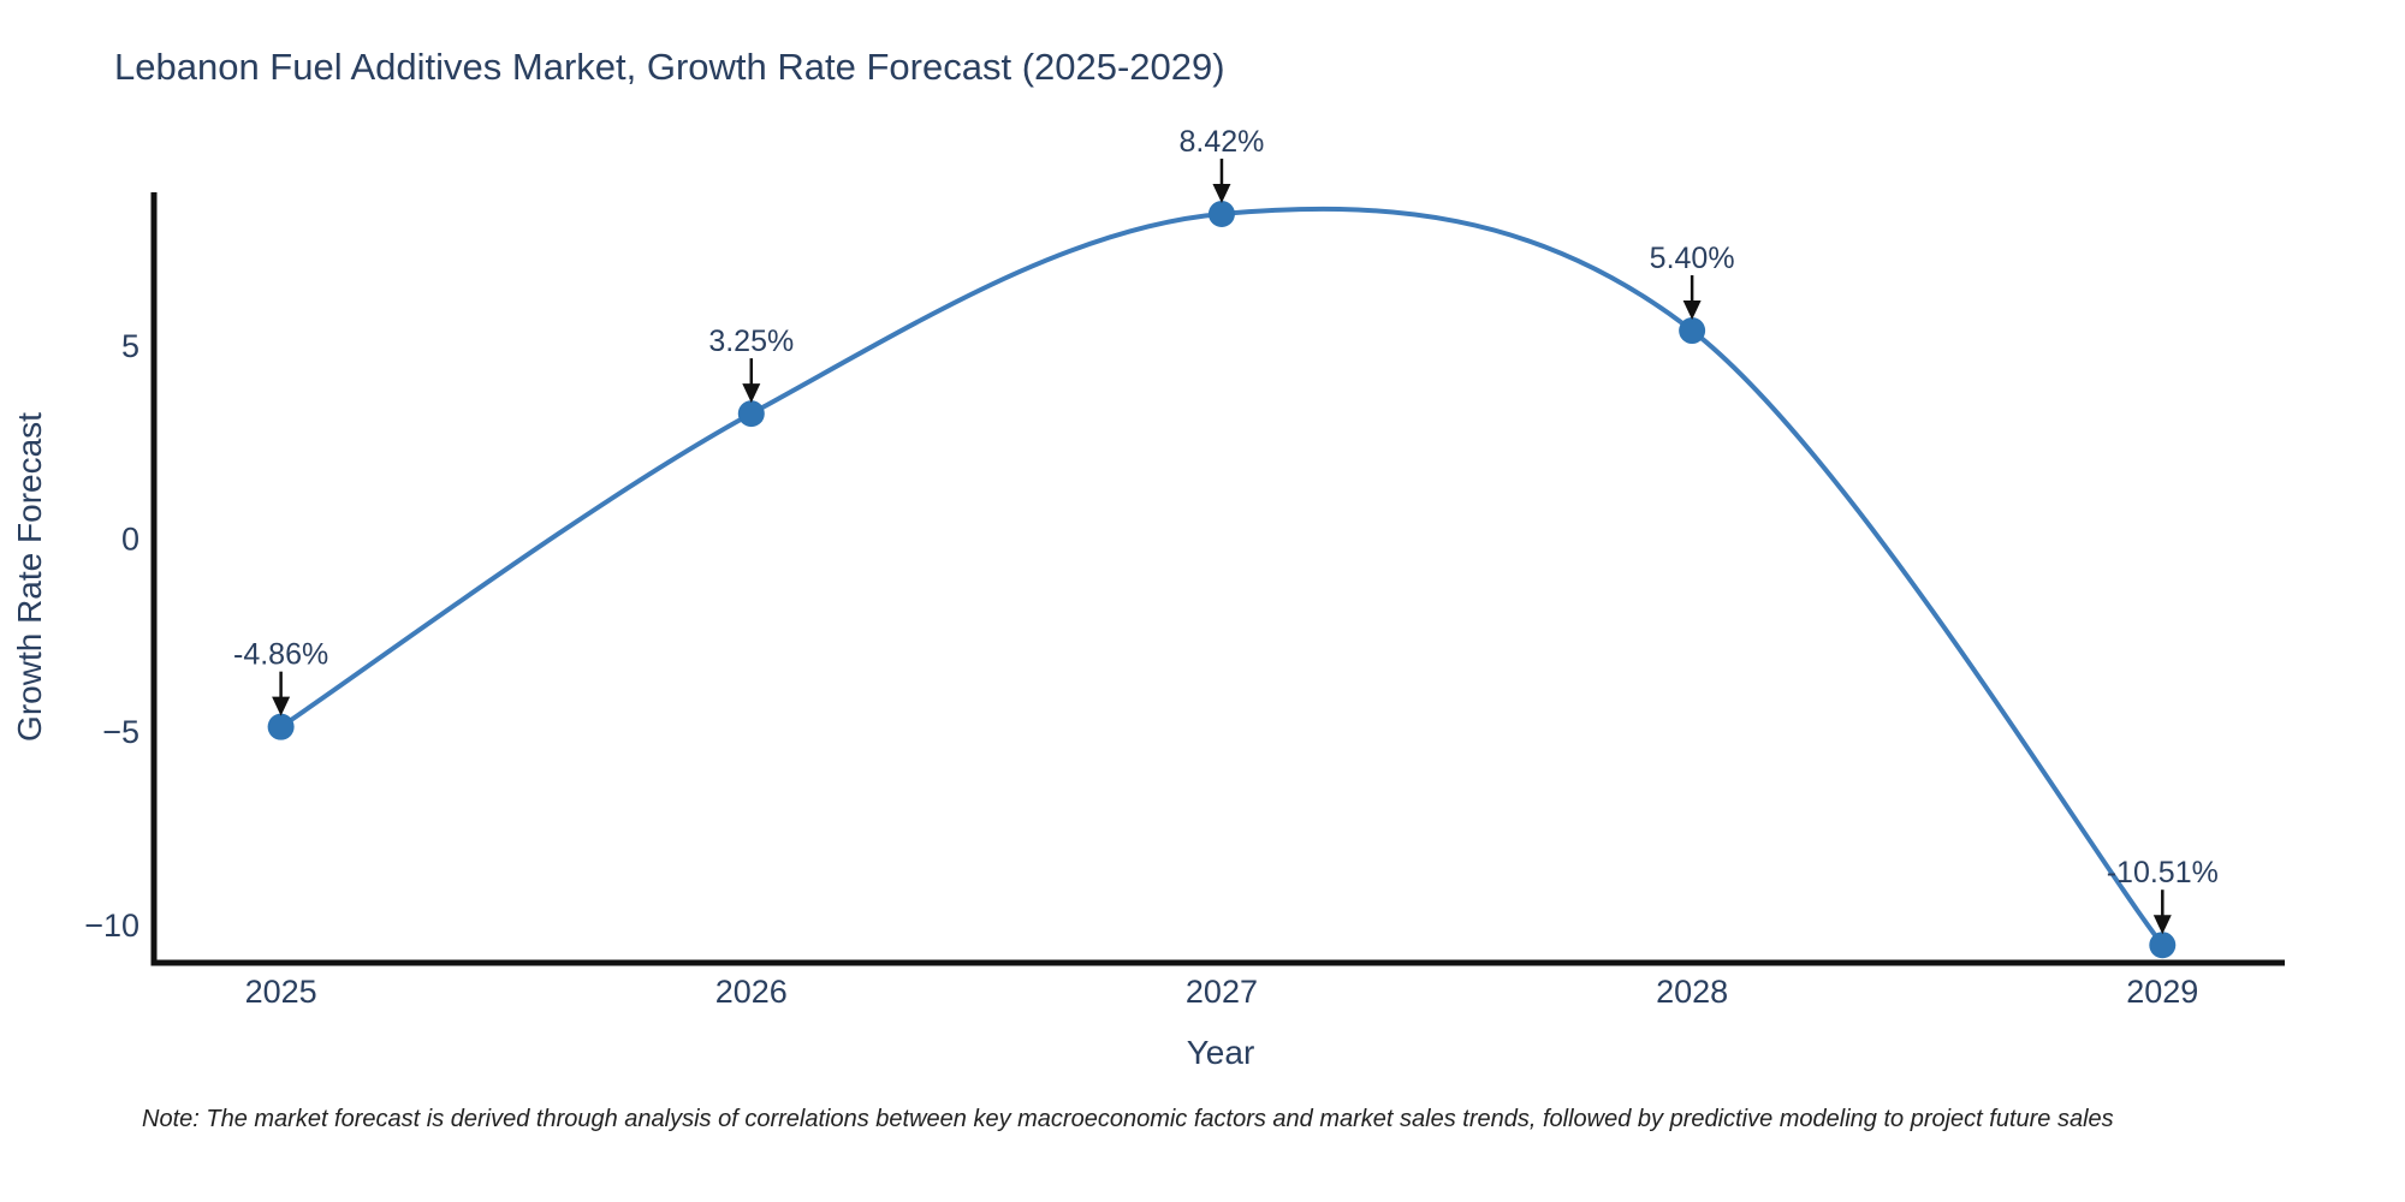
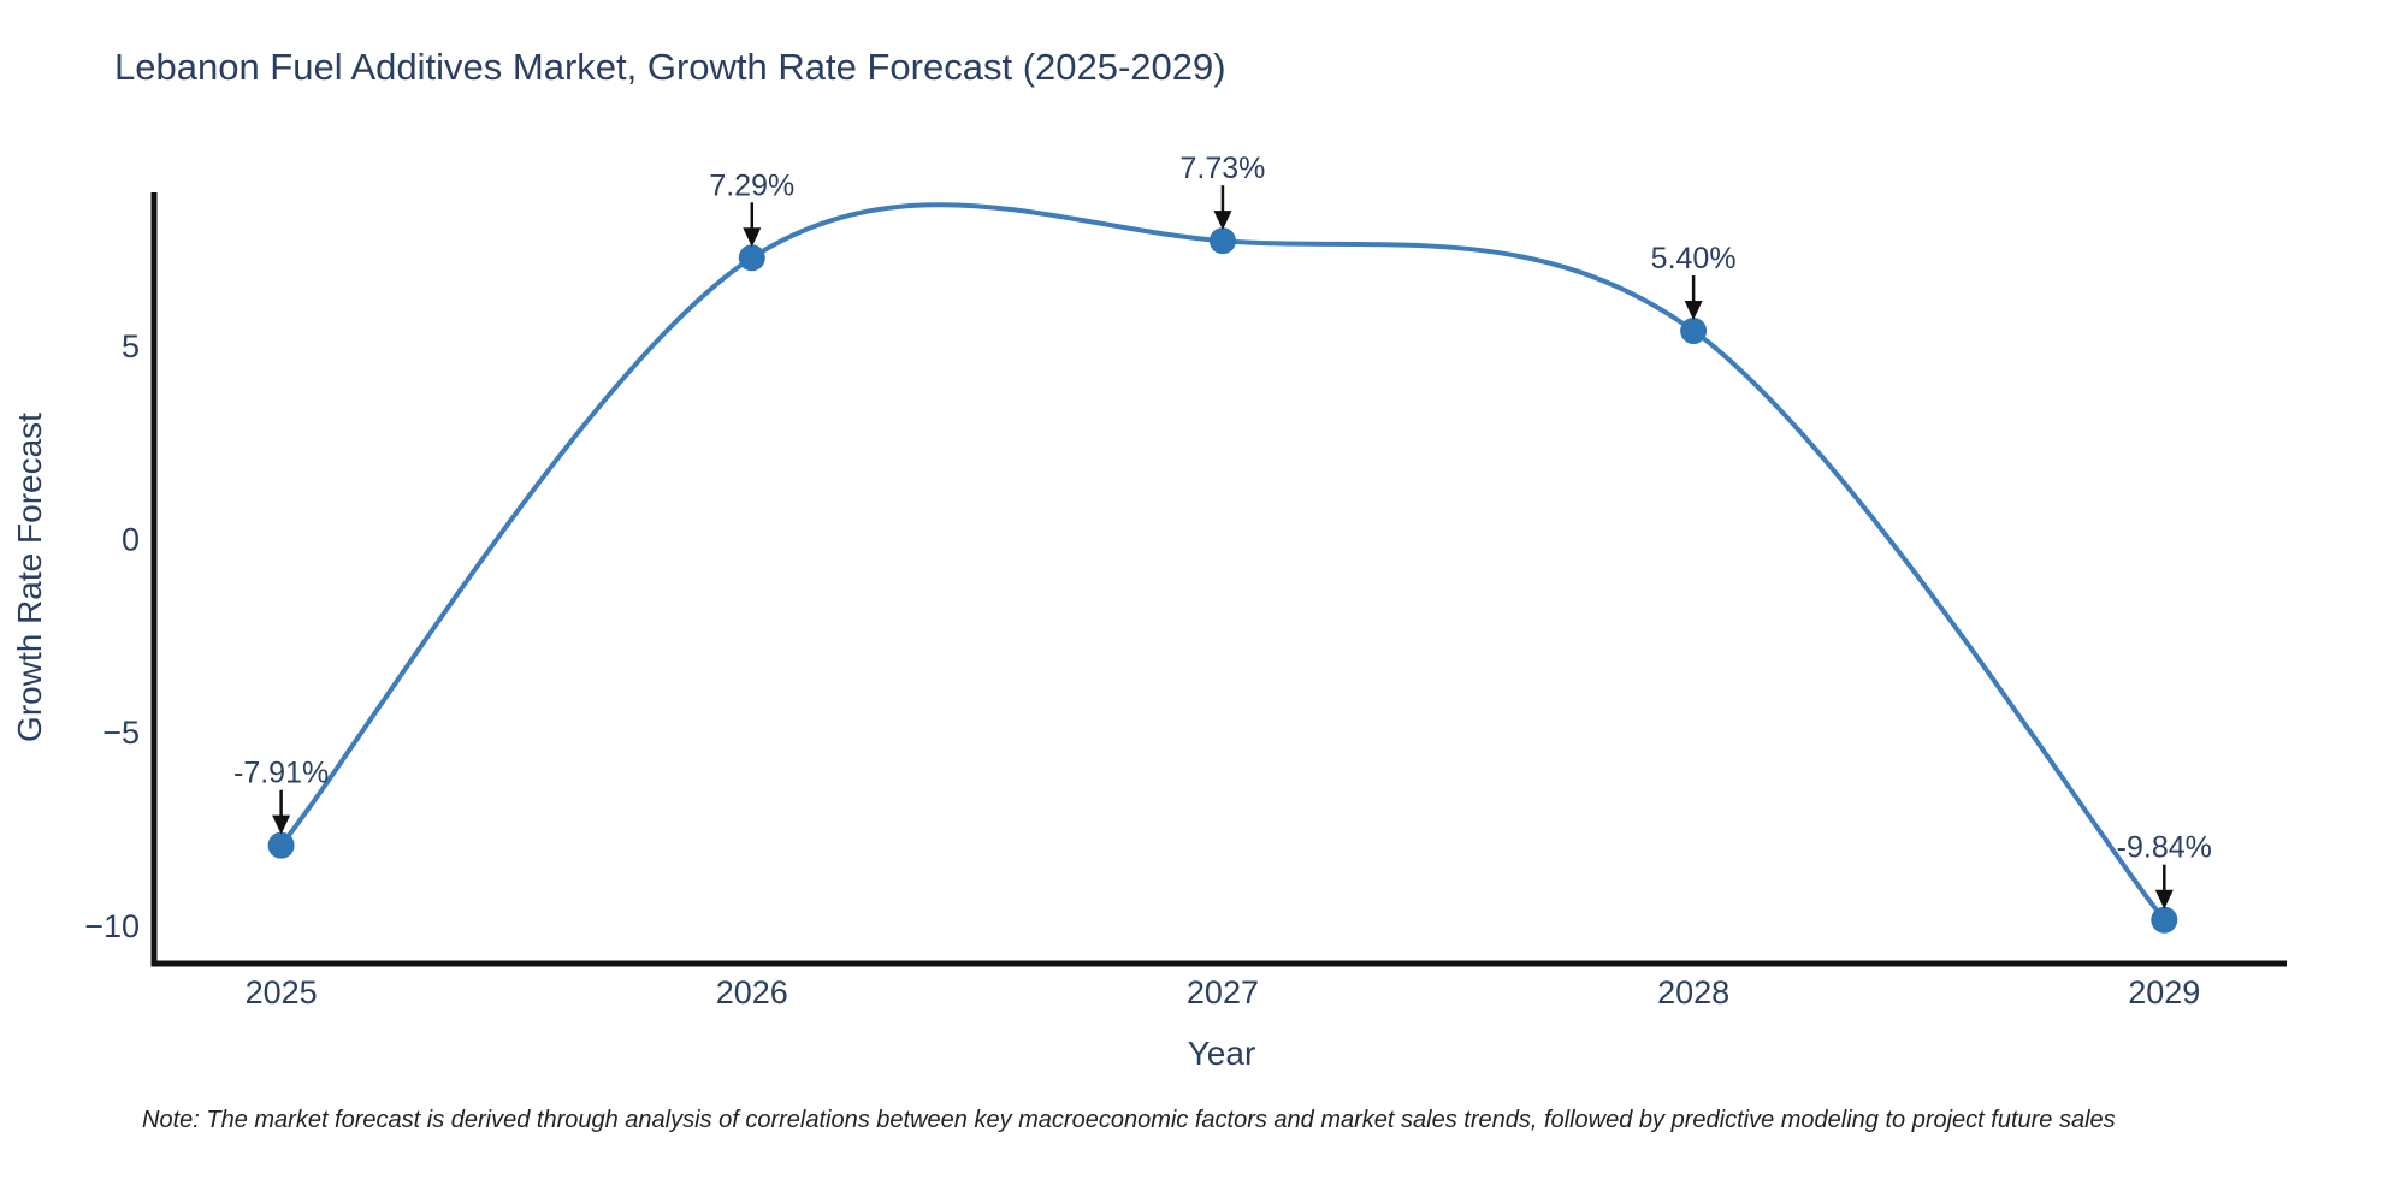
2025: -4.86% -> -7.91%
2026: 3.25% -> 7.29%
2027: 8.42% -> 7.73%
2029: -10.51% -> -9.84%
